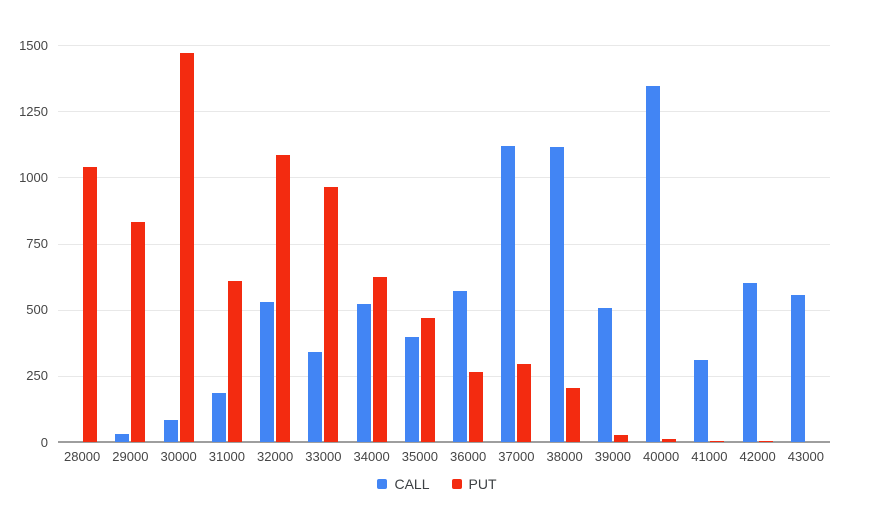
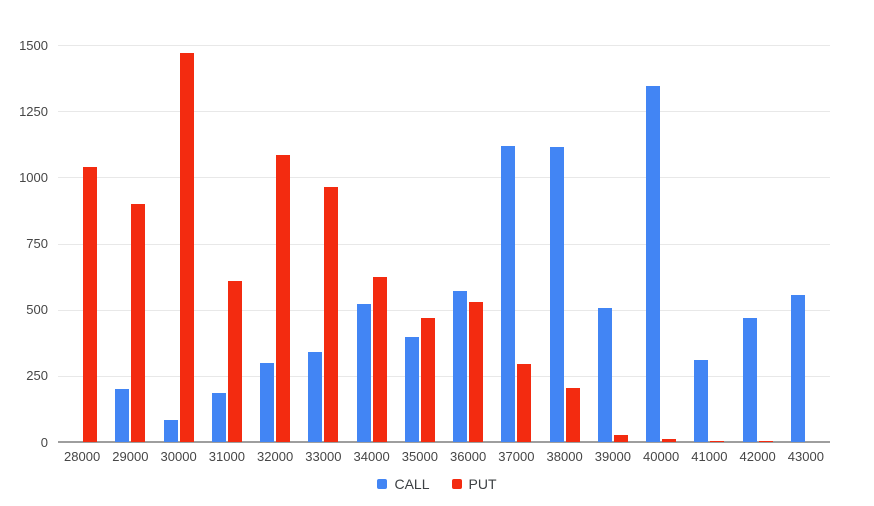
CALL/29000: 30 -> 200
PUT/29000: 830 -> 900
CALL/32000: 530 -> 300
PUT/36000: 260 -> 530
CALL/42000: 600 -> 470
